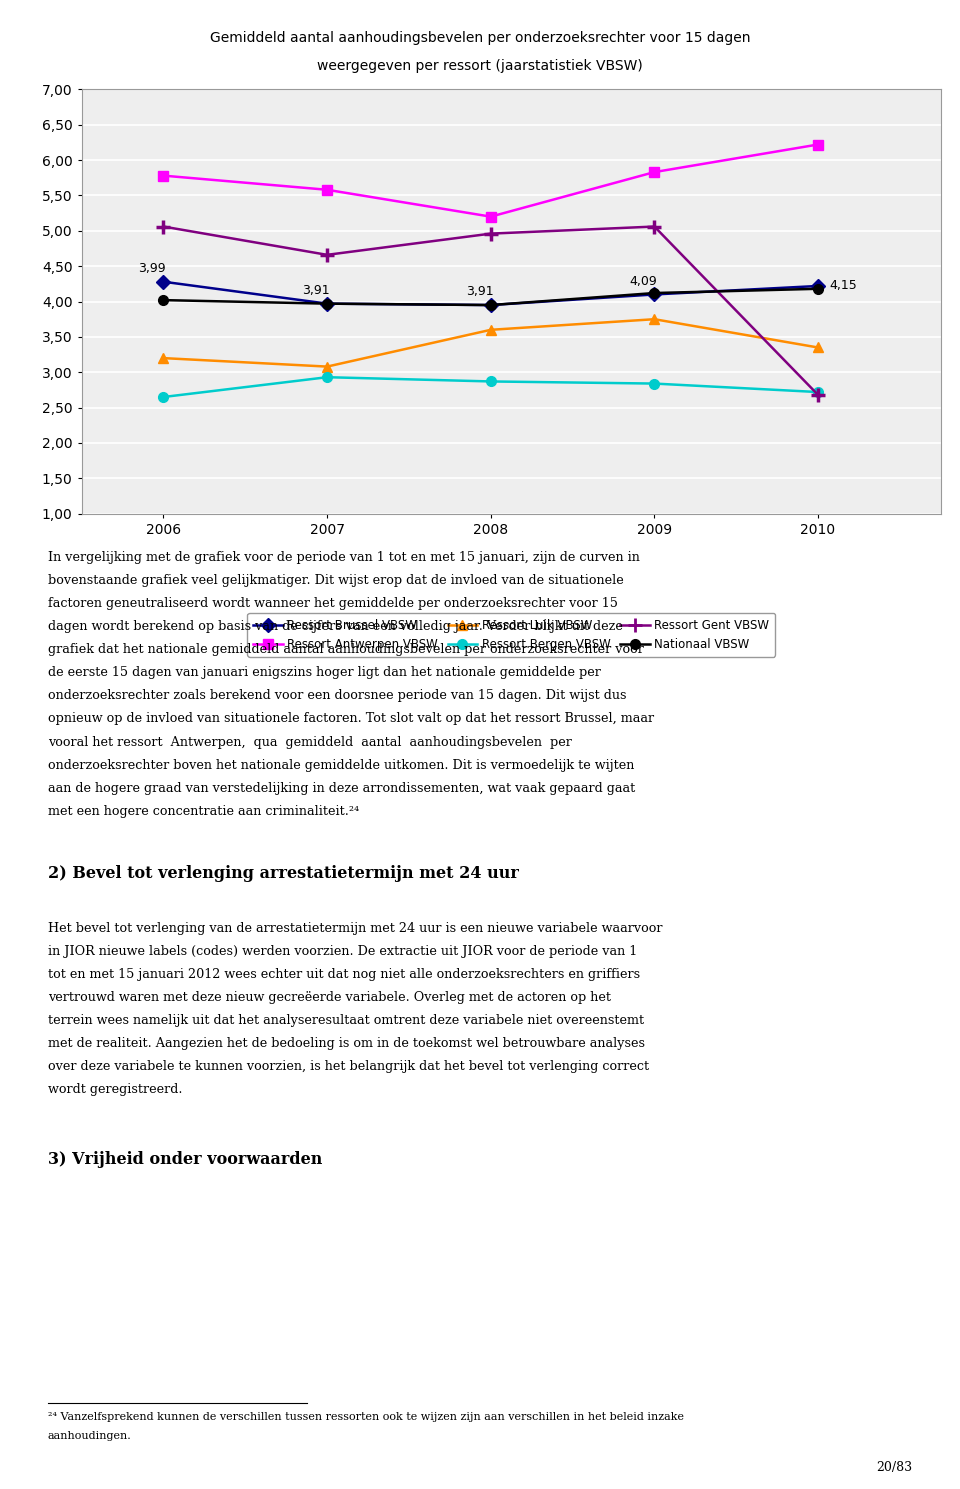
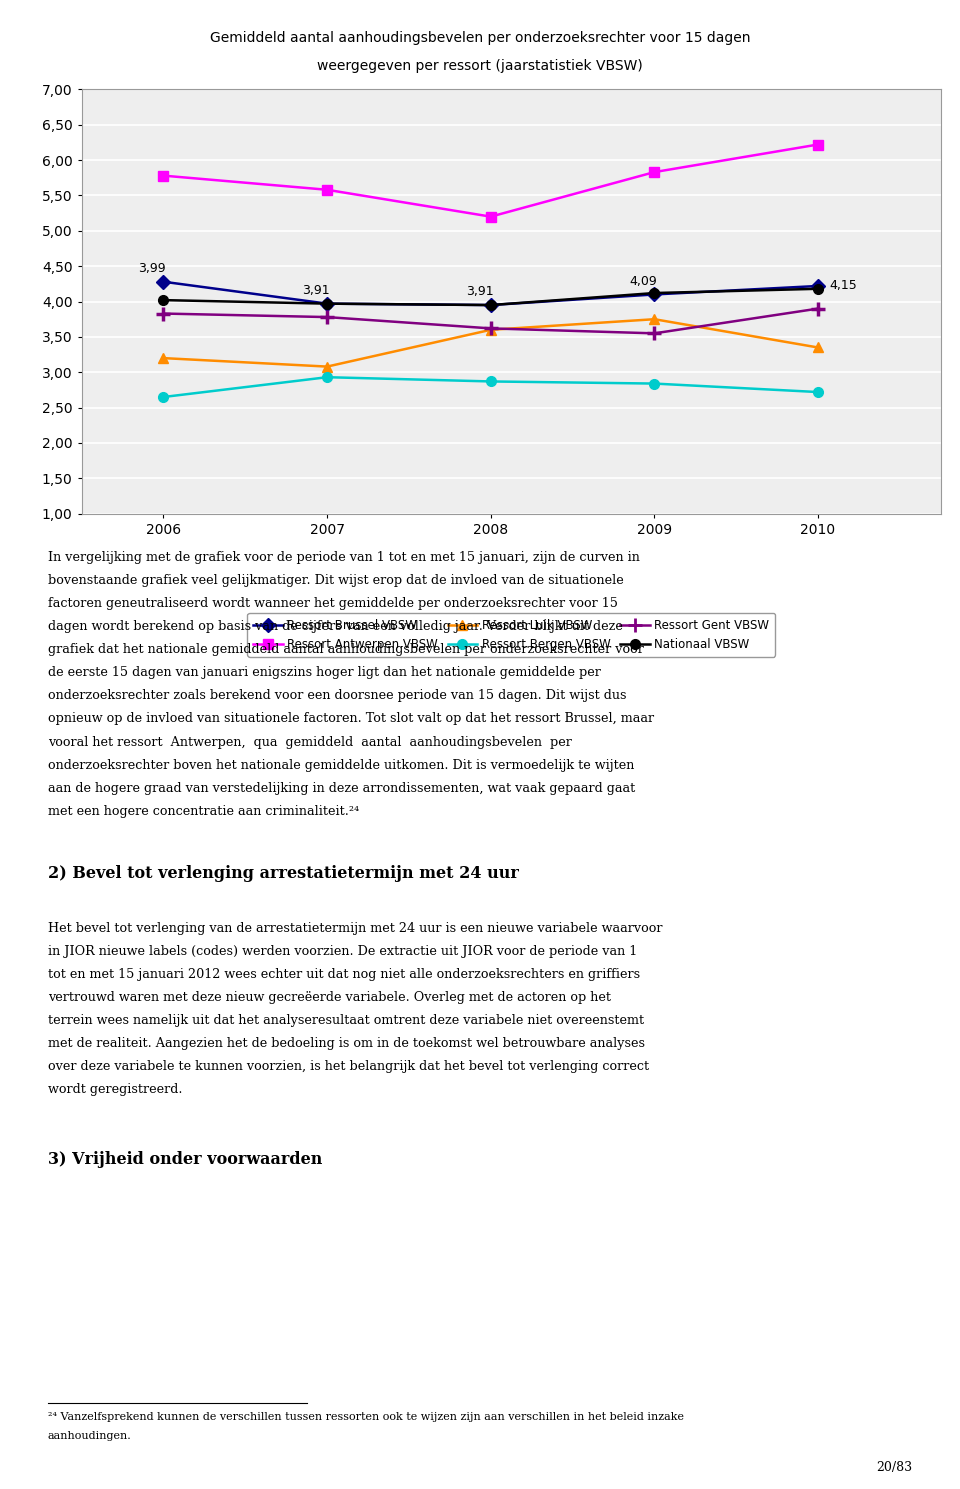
Ressort Gent VBSW/2006: 5,06 -> 3,83
Ressort Gent VBSW/2007: 4,66 -> 3,78
Ressort Gent VBSW/2008: 4,96 -> 3,62
Ressort Gent VBSW/2009: 5,06 -> 3,55
Ressort Gent VBSW/2010: 2,68 -> 3,90
